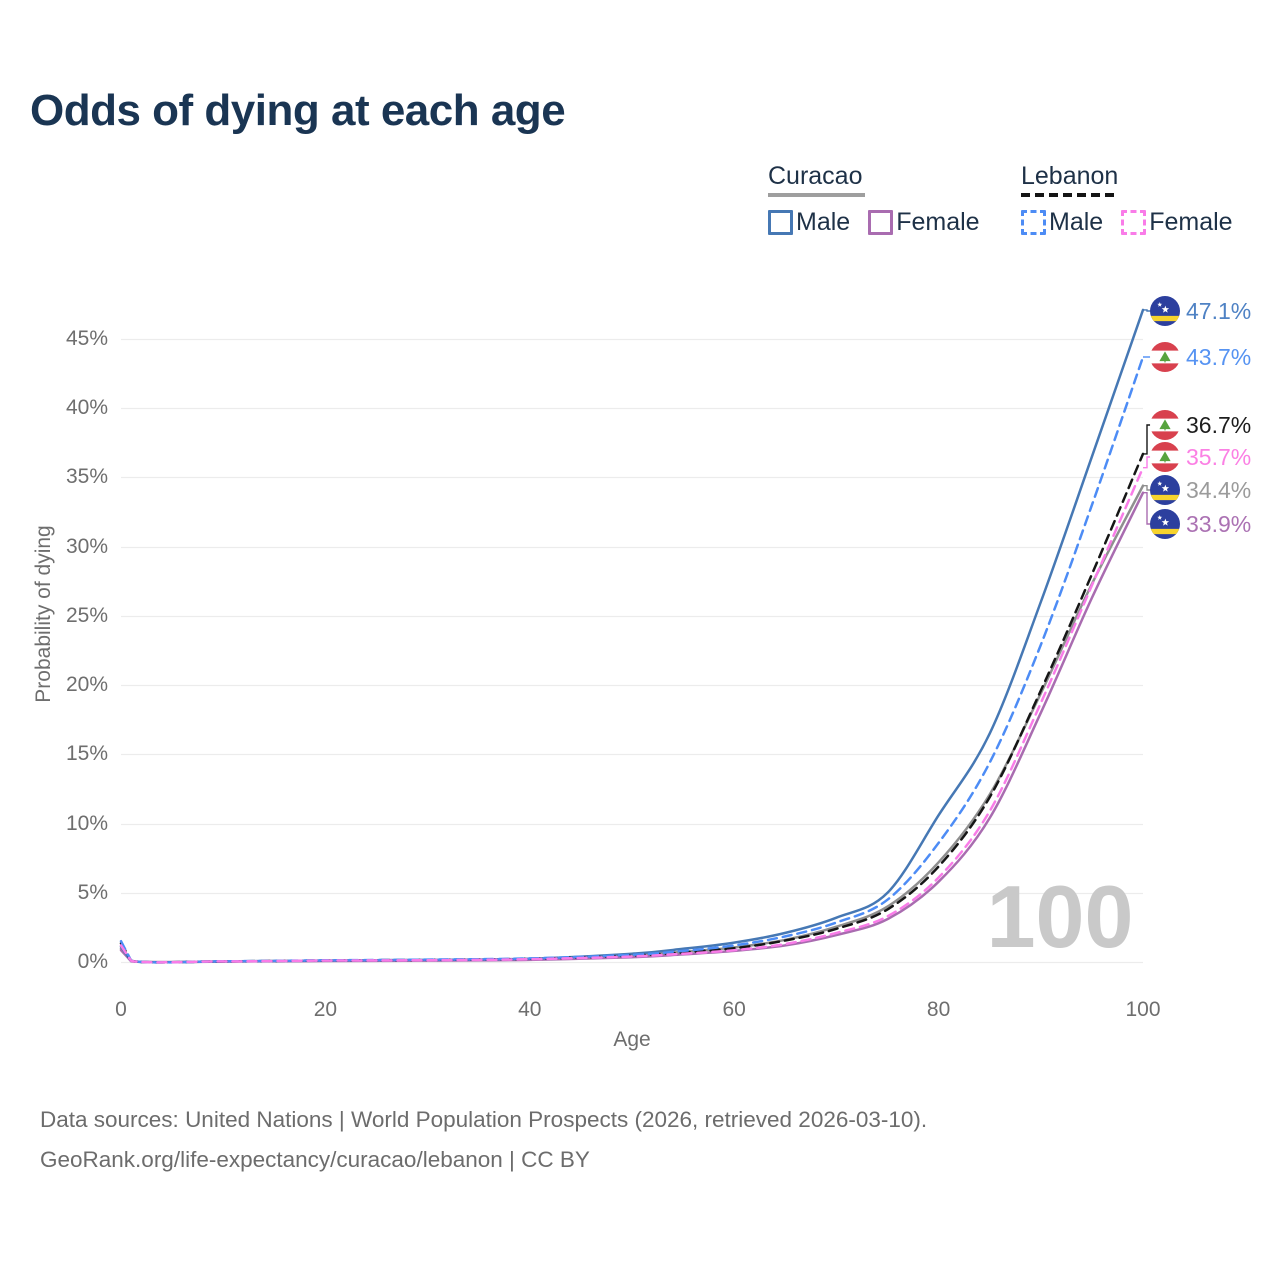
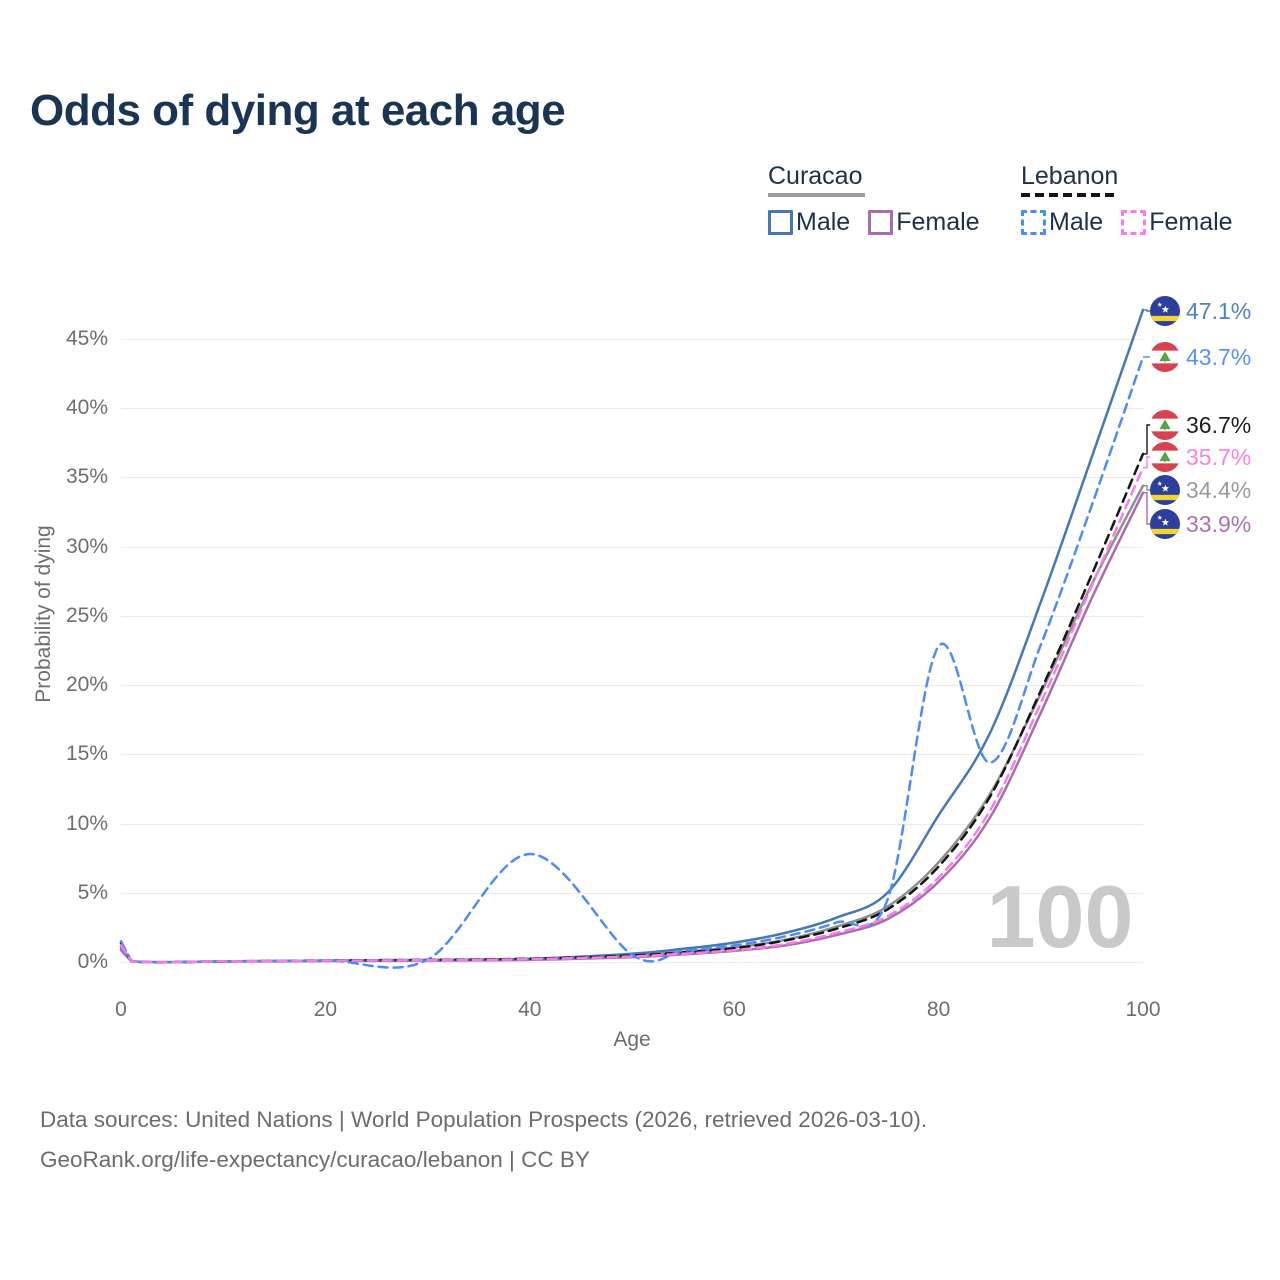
Lebanon Male/40: 0.3% -> 7.8%
Lebanon Male/80: 8.6% -> 22.8%
